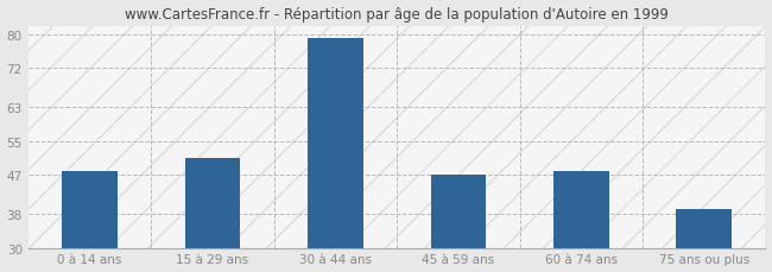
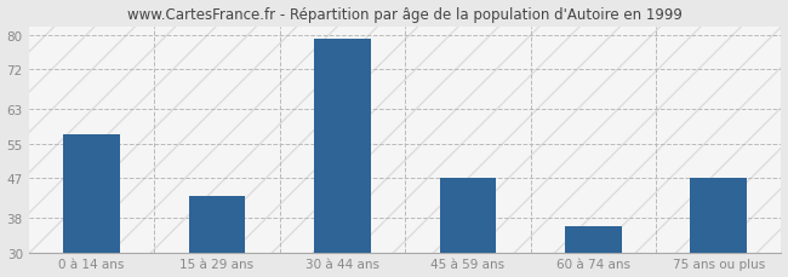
0 à 14 ans: 48 -> 57
15 à 29 ans: 51 -> 43
60 à 74 ans: 48 -> 36
75 ans ou plus: 39 -> 47
